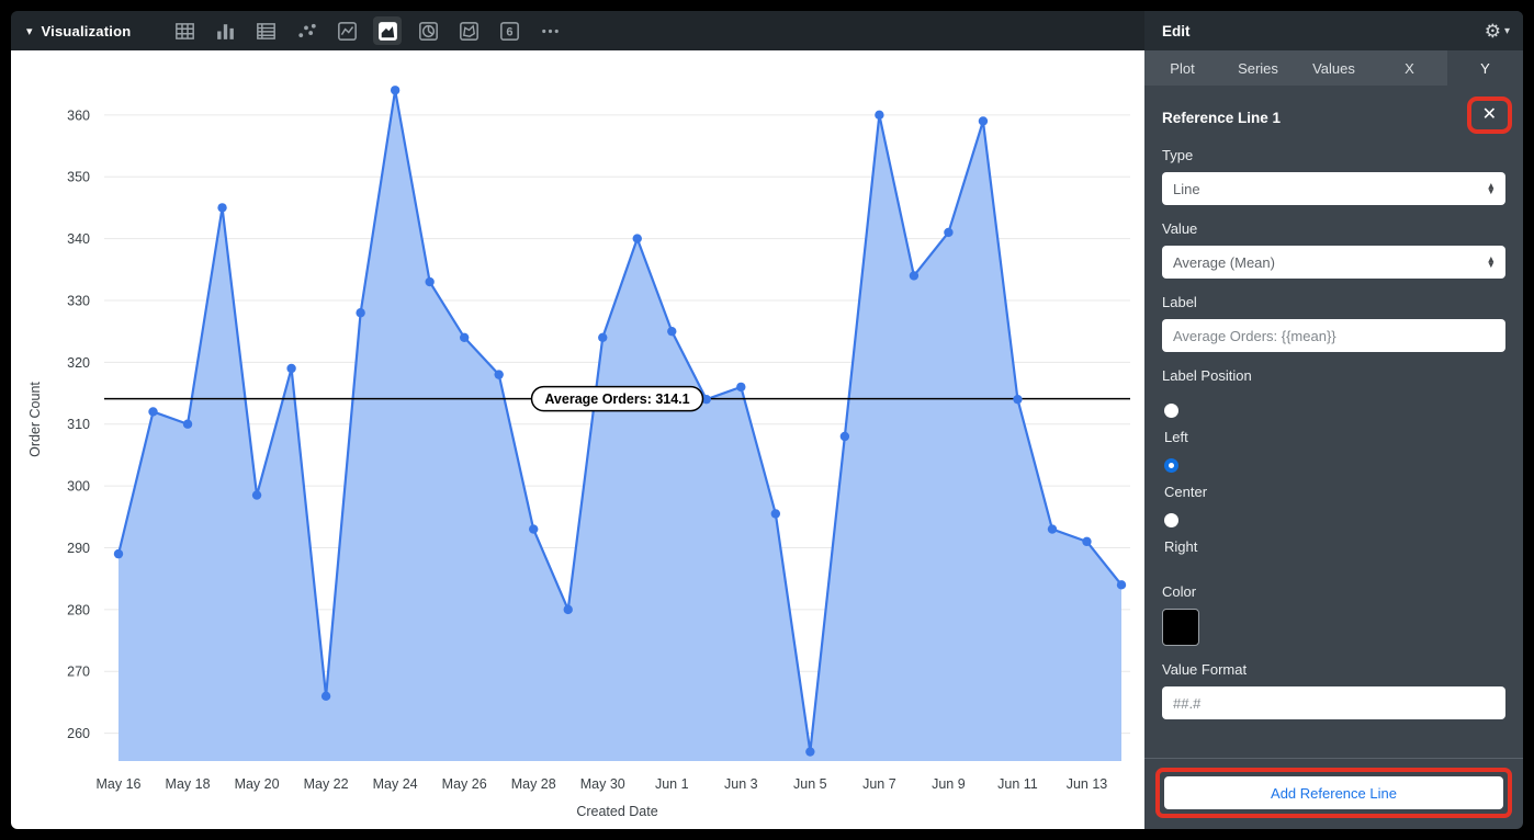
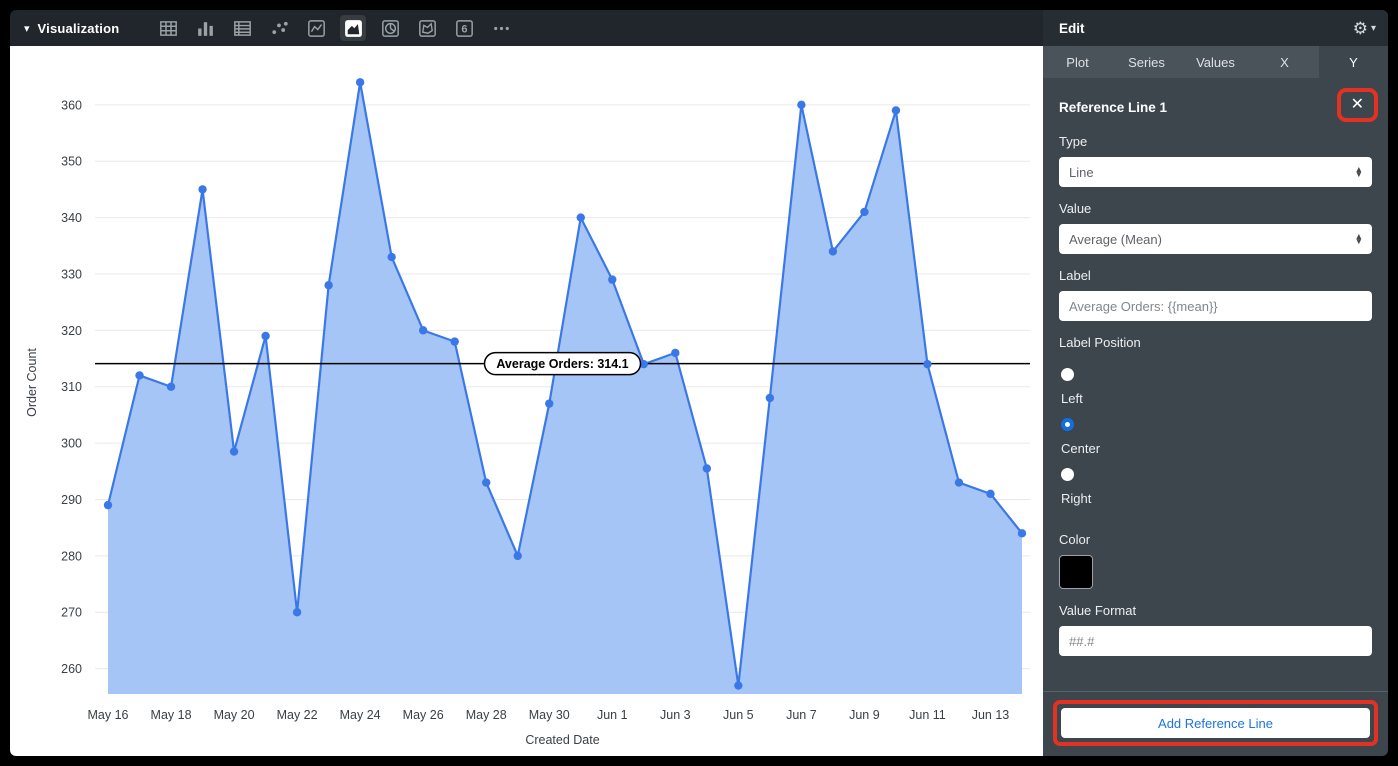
May 22: 266 -> 270
May 26: 324 -> 320
May 30: 324 -> 307
Jun 1: 325 -> 329
